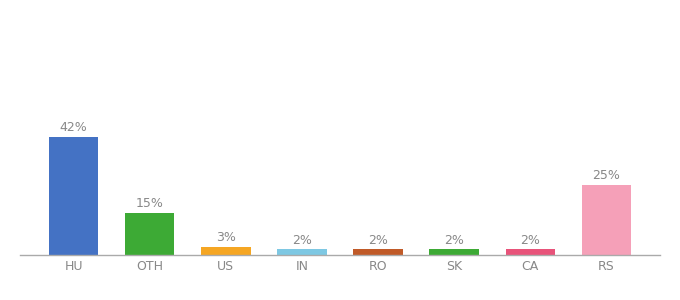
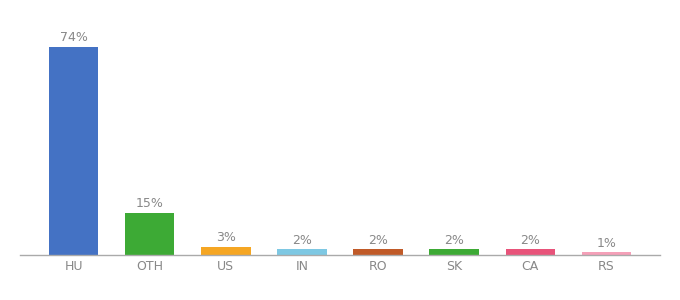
HU: 42% -> 74%
RS: 25% -> 1%
